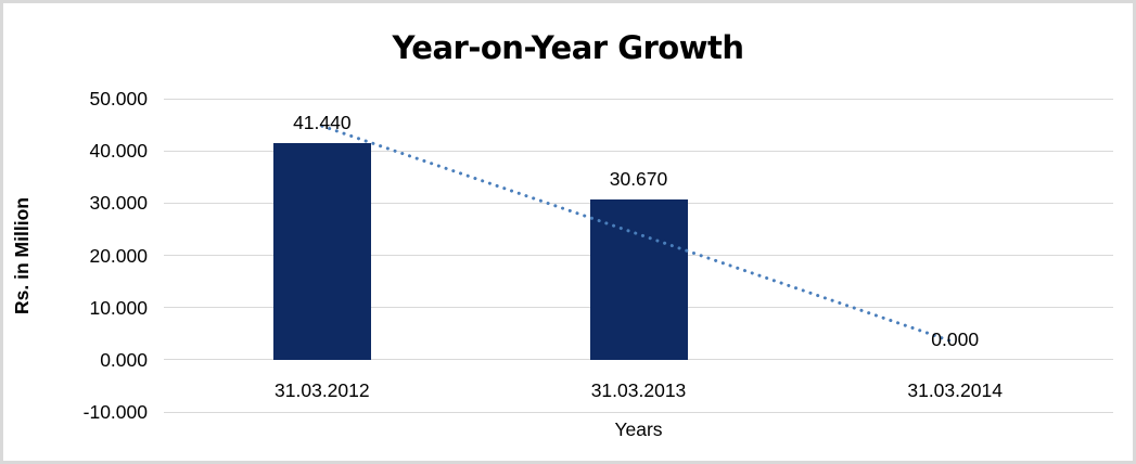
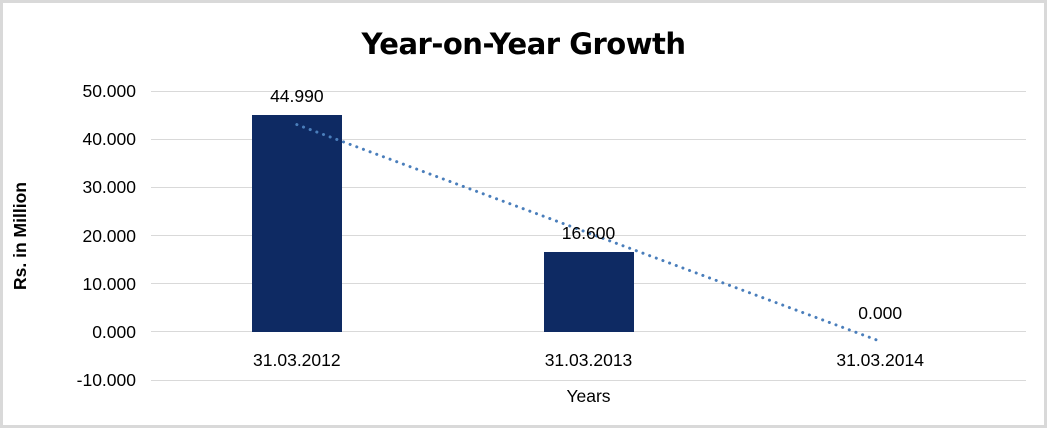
31.03.2012: 41.440 -> 44.990
31.03.2013: 30.670 -> 16.600
